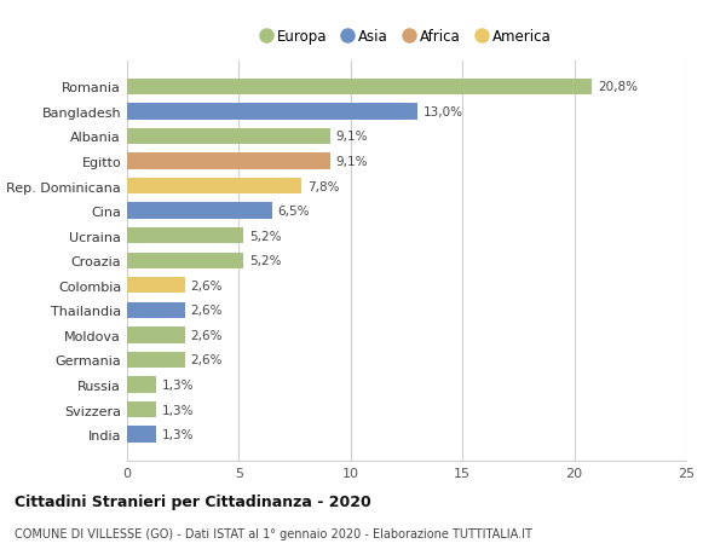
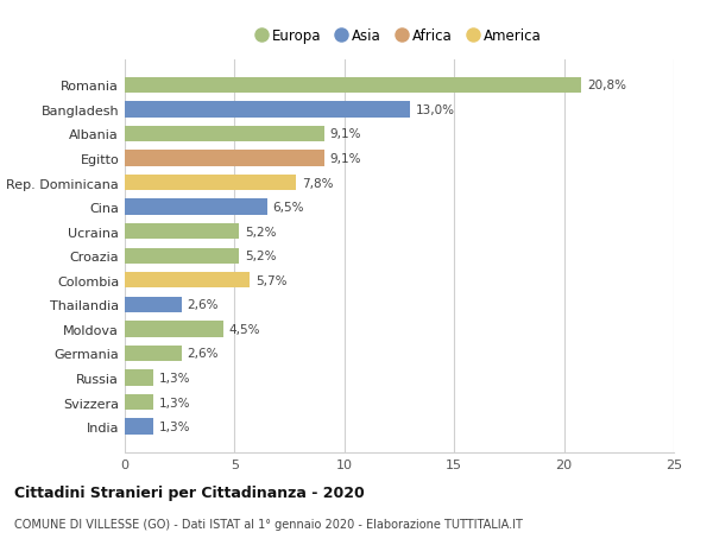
Colombia: 2,6% -> 5,7%
Moldova: 2,6% -> 4,5%
